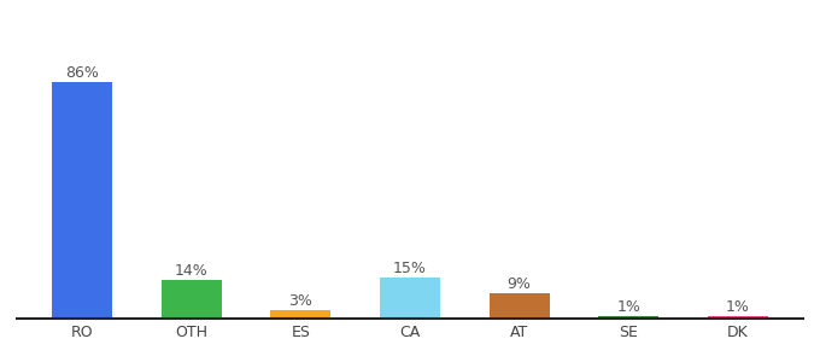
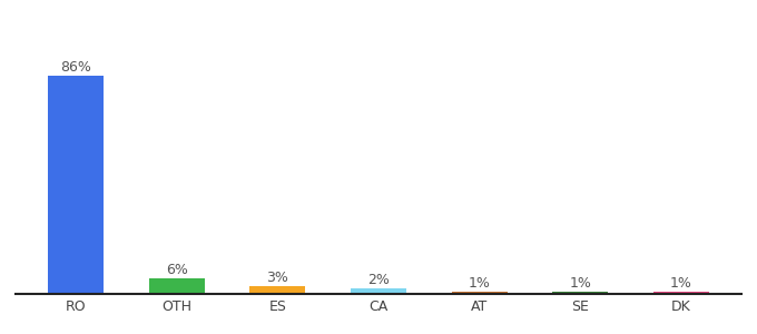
OTH: 14% -> 6%
CA: 15% -> 2%
AT: 9% -> 1%
